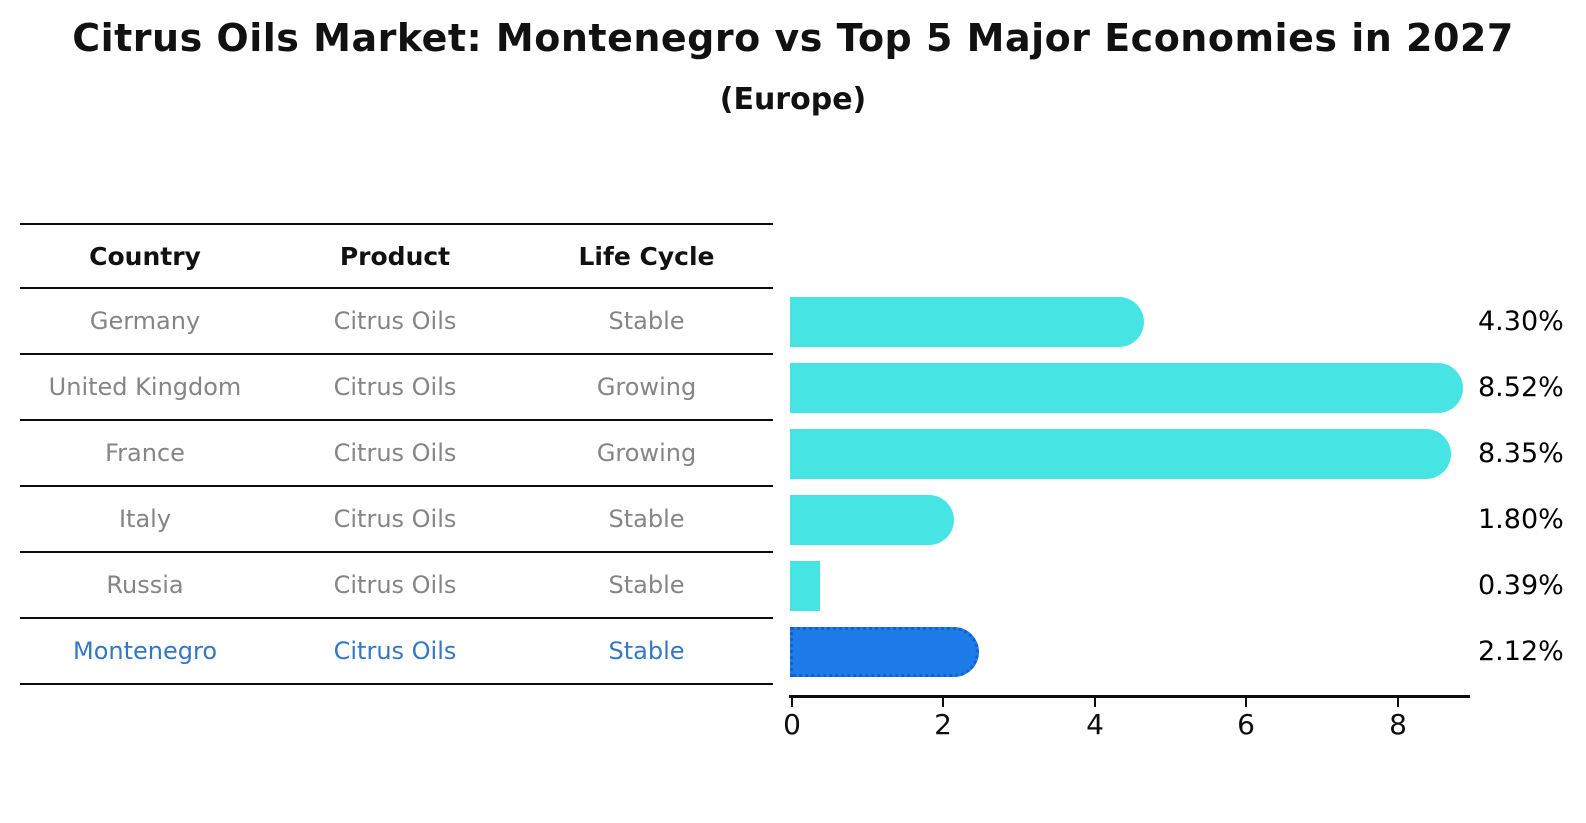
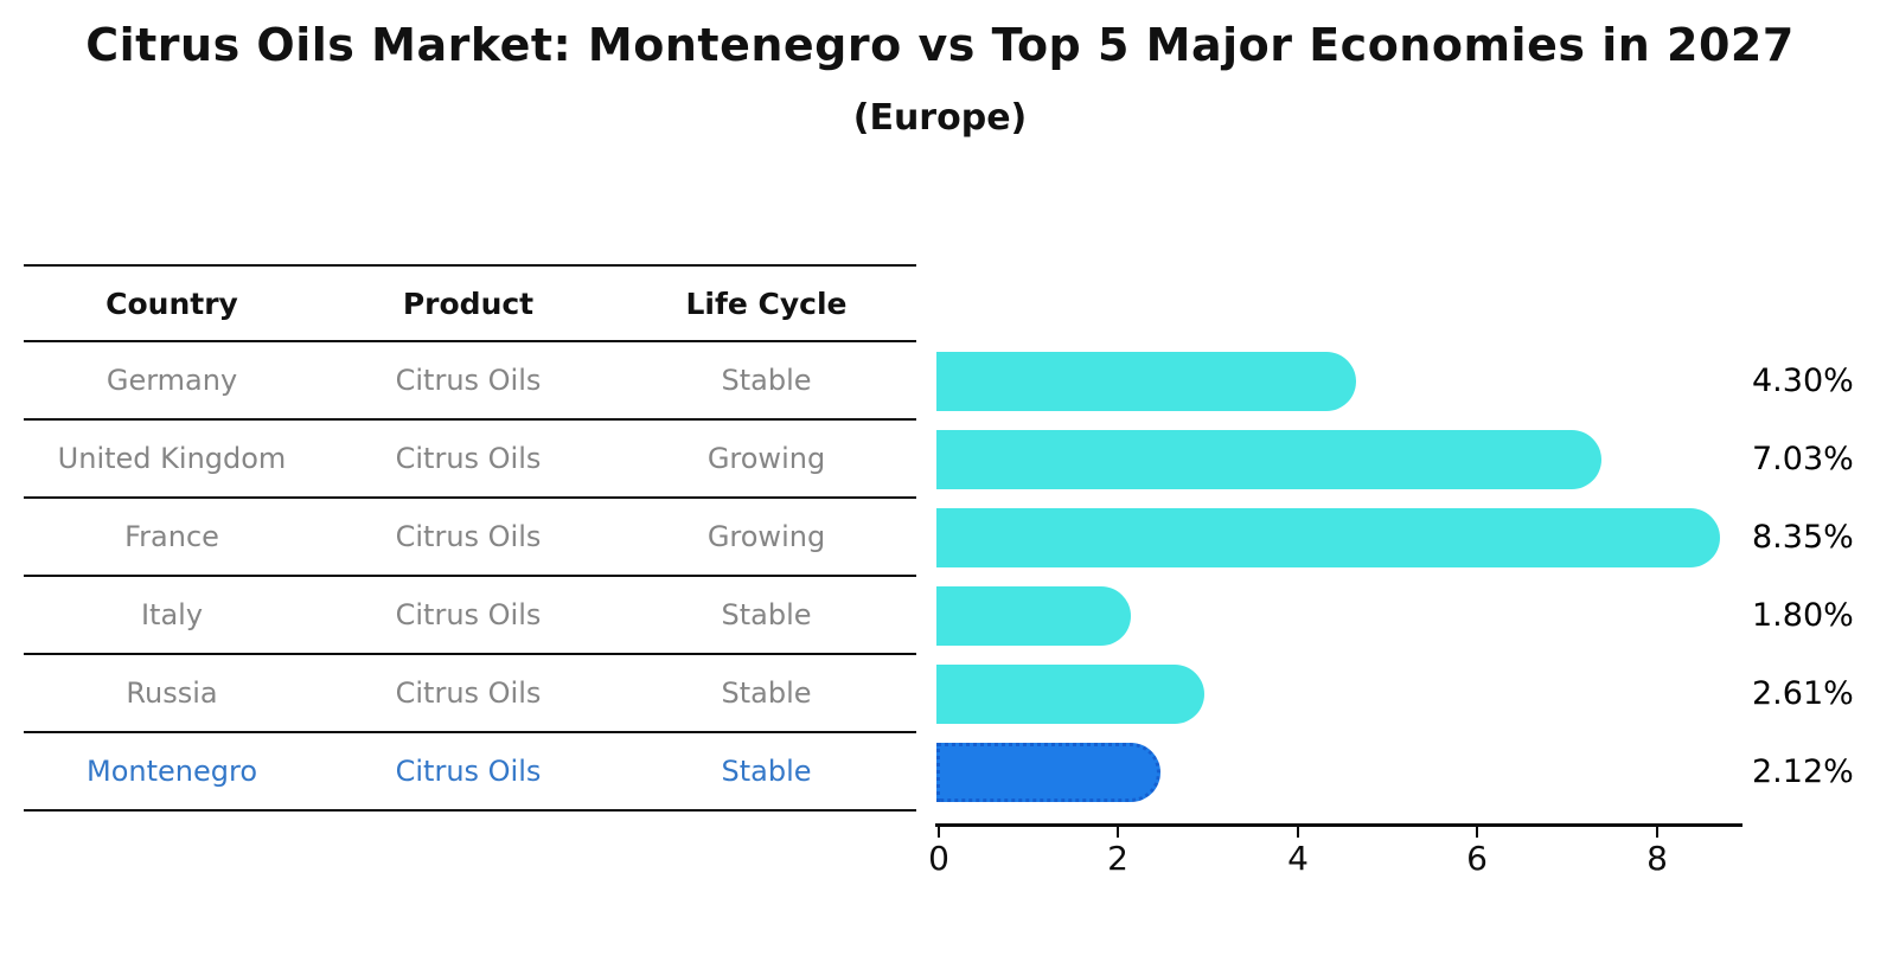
United Kingdom: 8.52% -> 7.03%
Russia: 0.39% -> 2.61%
